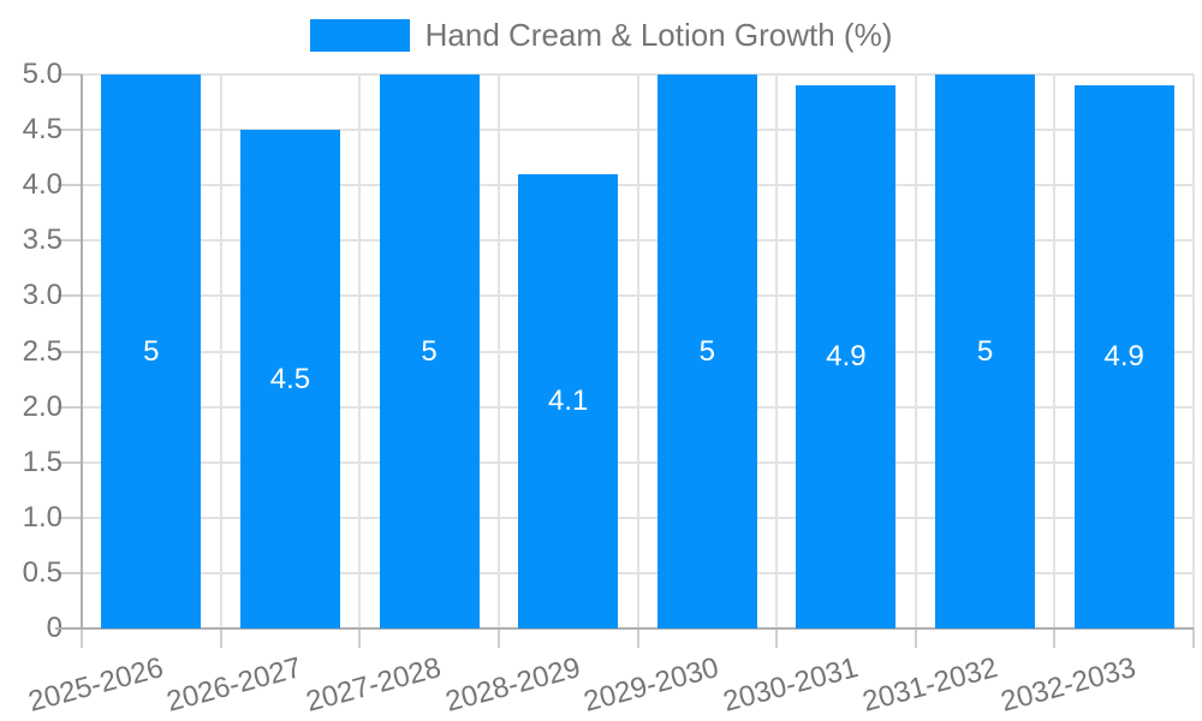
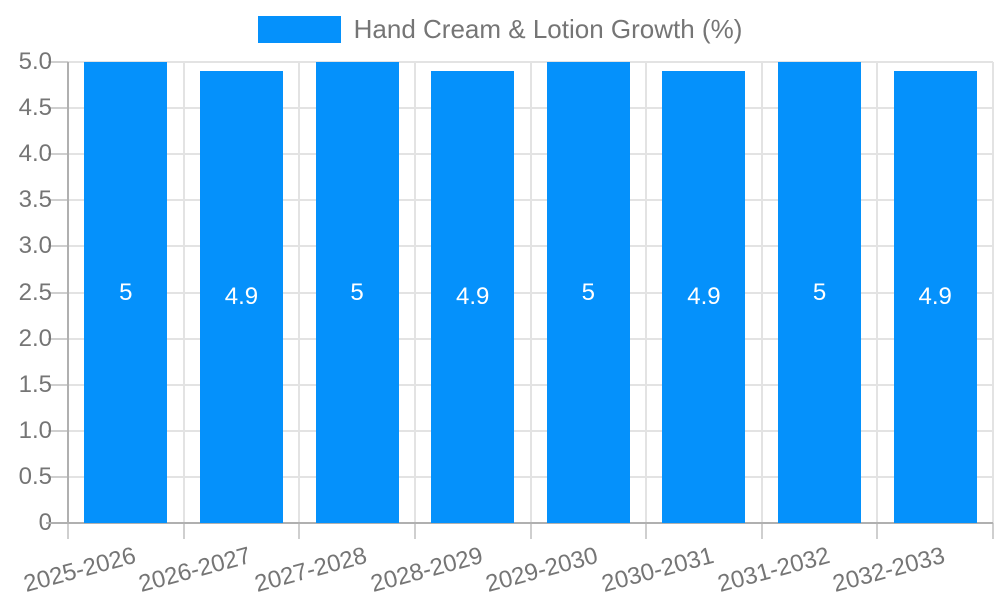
2026-2027: 4.5 -> 4.9
2028-2029: 4.1 -> 4.9
